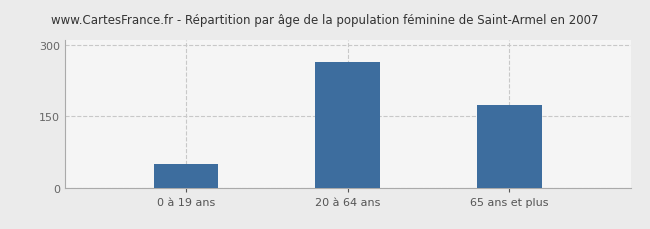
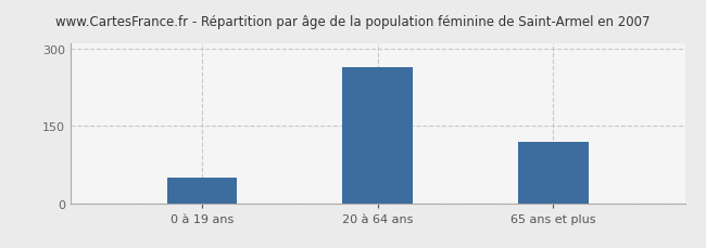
65 ans et plus: 175 -> 120
